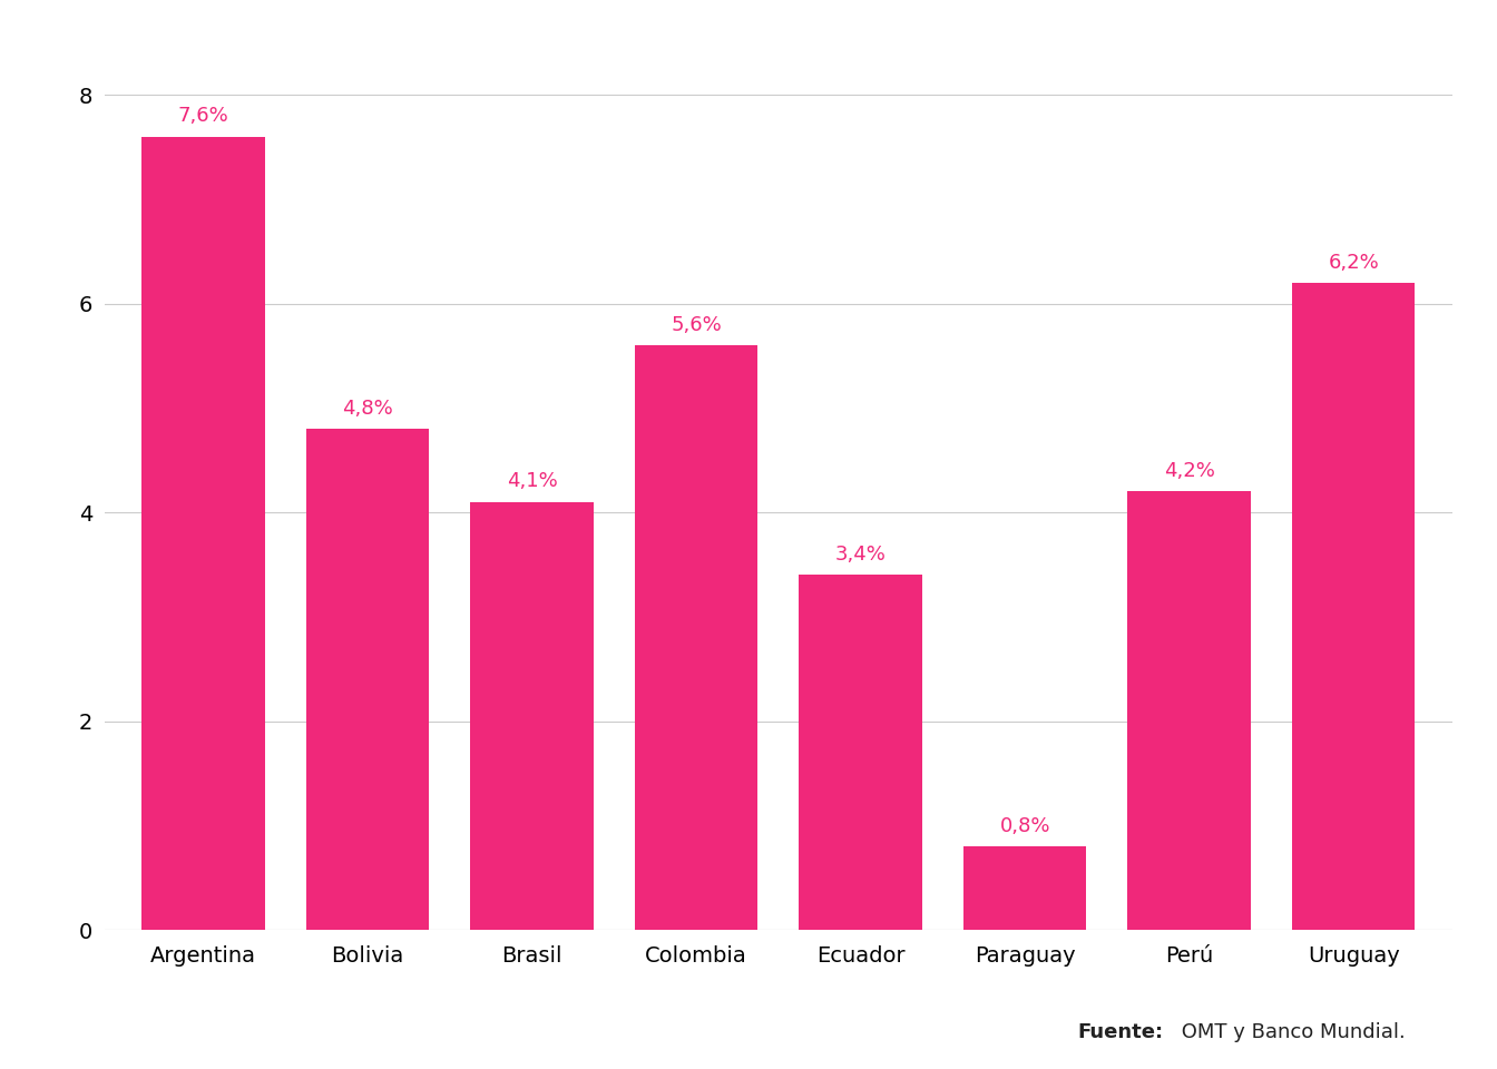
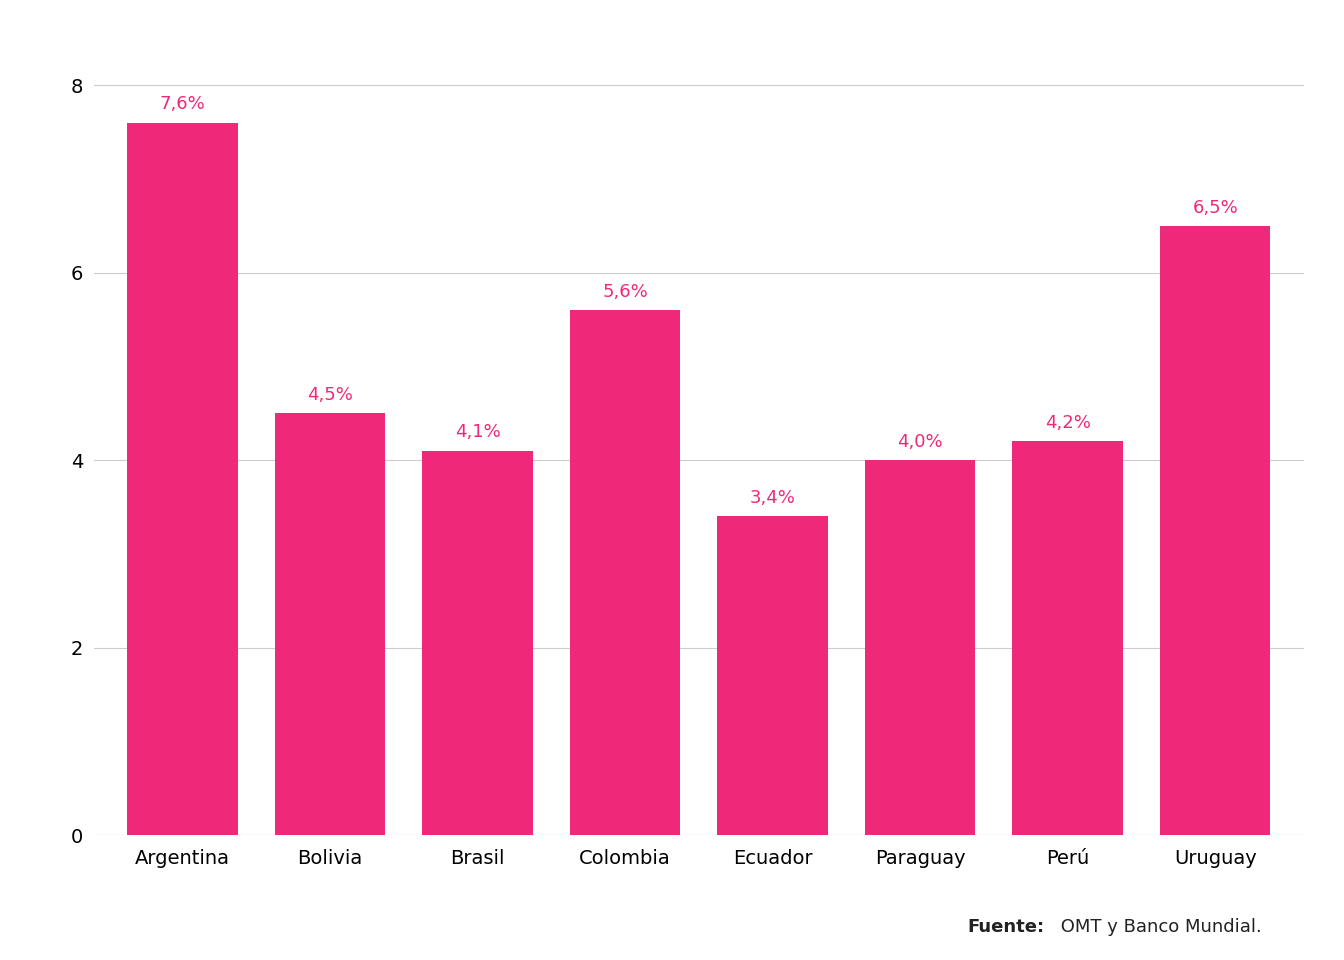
Bolivia: 4,8% -> 4,5%
Paraguay: 0,8% -> 4,0%
Uruguay: 6,2% -> 6,5%
